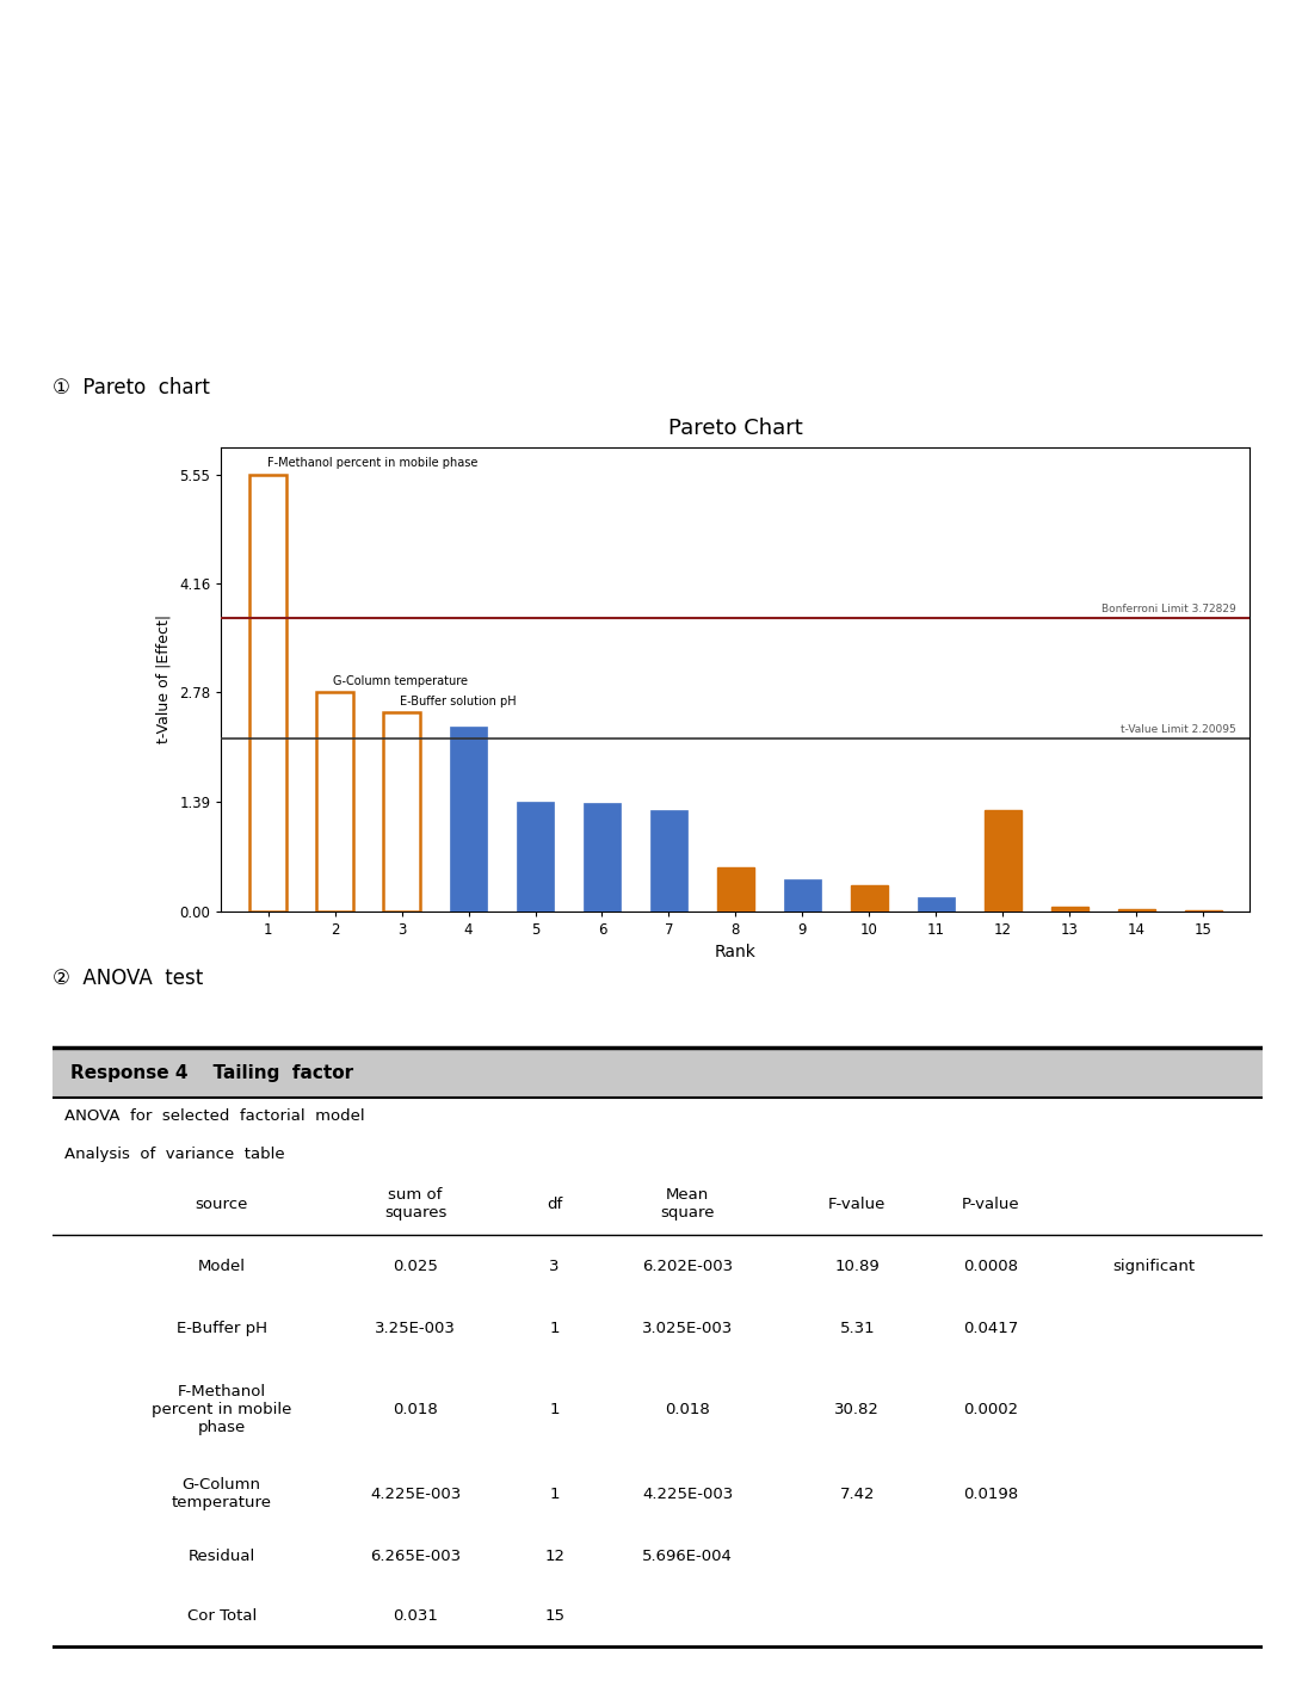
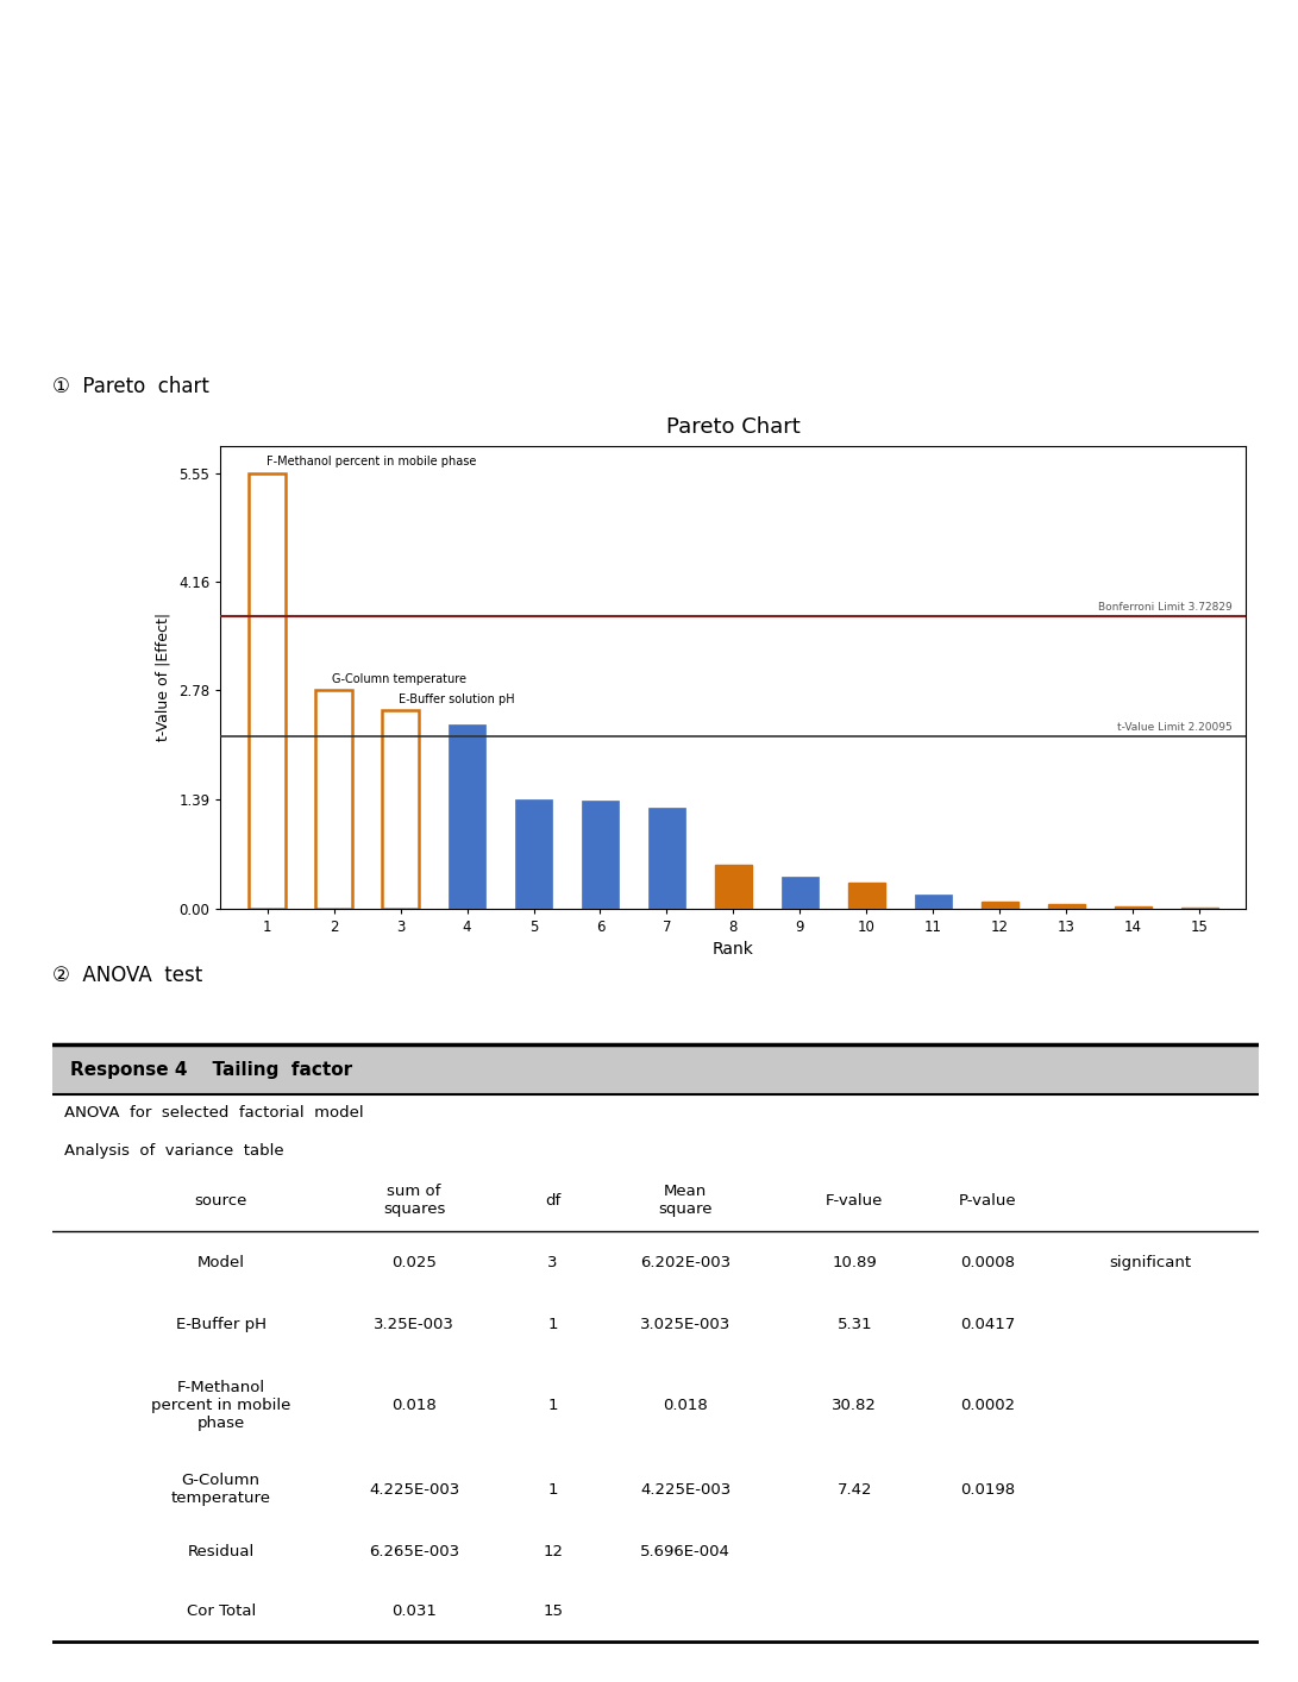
12: 1.28 -> 0.09
